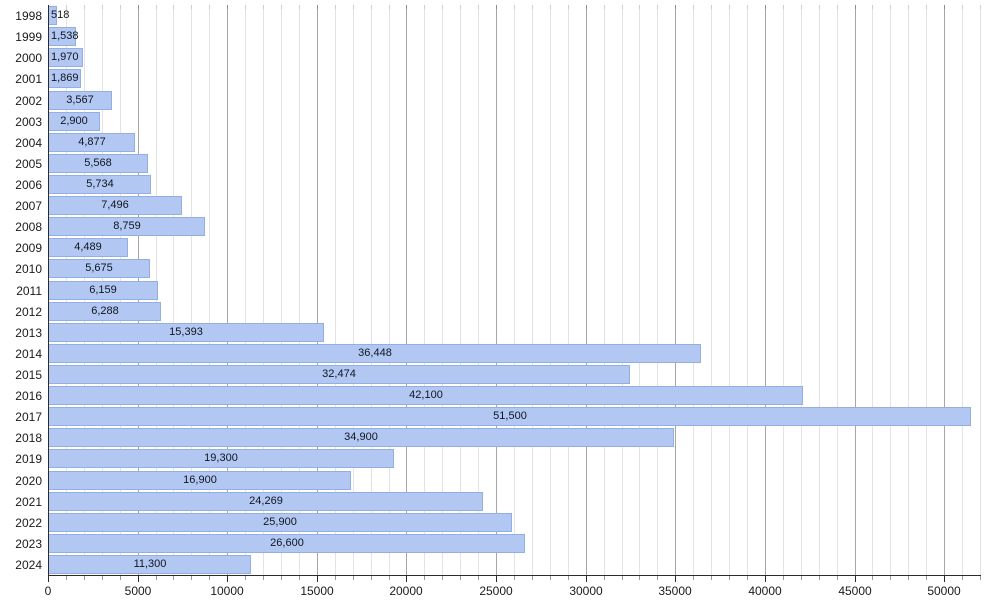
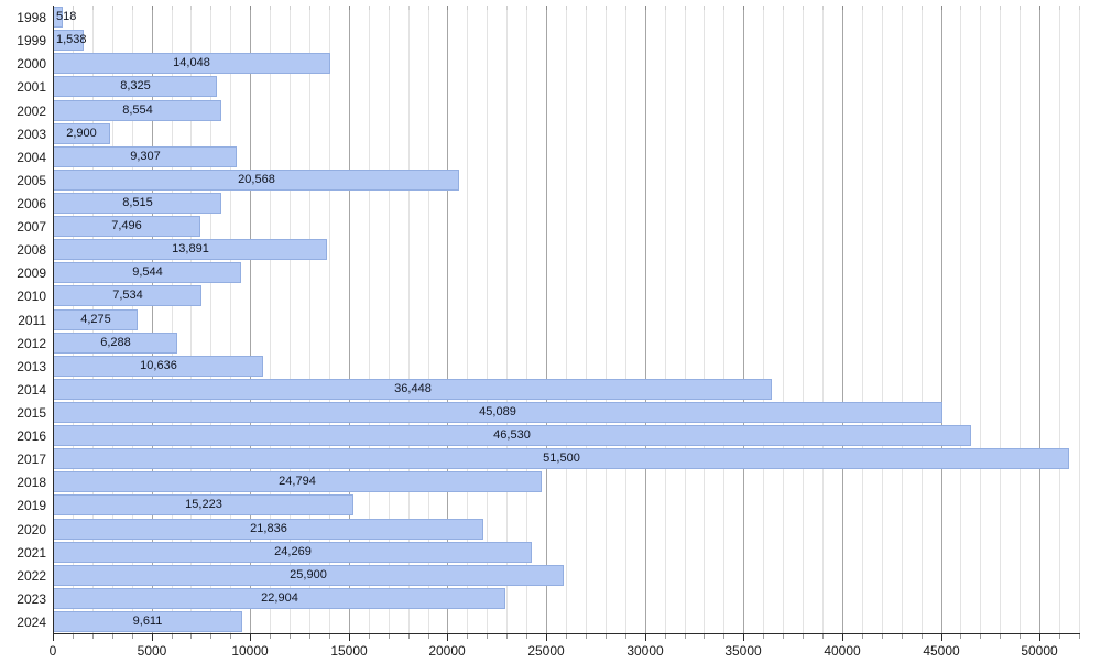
2000: 1,970 -> 14,048
2001: 1,869 -> 8,325
2002: 3,567 -> 8,554
2004: 4,877 -> 9,307
2005: 5,568 -> 20,568
2006: 5,734 -> 8,515
2008: 8,759 -> 13,891
2009: 4,489 -> 9,544
2010: 5,675 -> 7,534
2011: 6,159 -> 4,275
2013: 15,393 -> 10,636
2015: 32,474 -> 45,089
2016: 42,100 -> 46,530
2018: 34,900 -> 24,794
2019: 19,300 -> 15,223
2020: 16,900 -> 21,836
2023: 26,600 -> 22,904
2024: 11,300 -> 9,611
